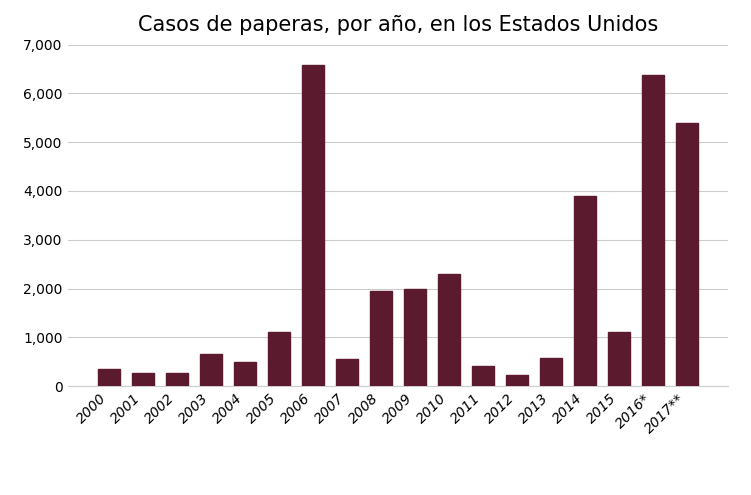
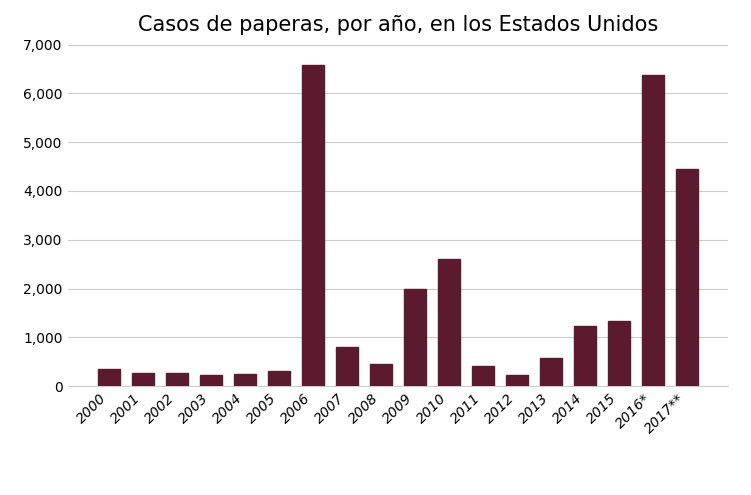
2003: 650 -> 230
2004: 500 -> 260
2005: 1,100 -> 320
2007: 550 -> 800
2008: 1,950 -> 450
2010: 2,300 -> 2,610
2014: 3,900 -> 1,220
2015: 1,100 -> 1,330
2017**: 5,400 -> 4,450
